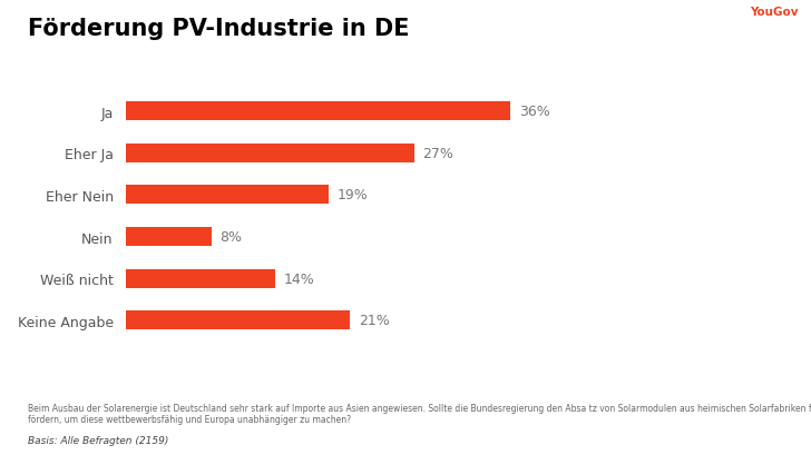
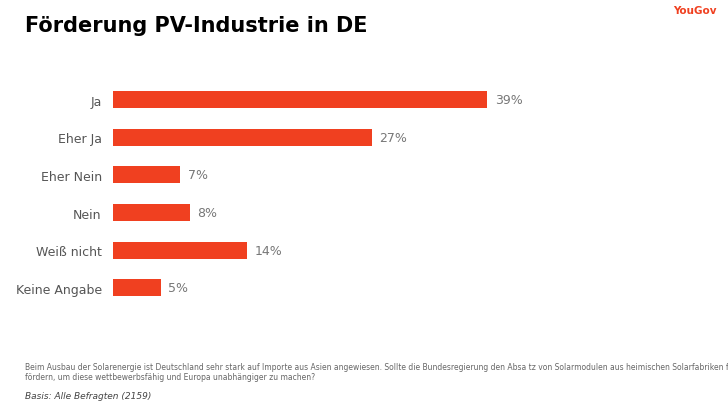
Ja: 36% -> 39%
Eher Nein: 19% -> 7%
Keine Angabe: 21% -> 5%
